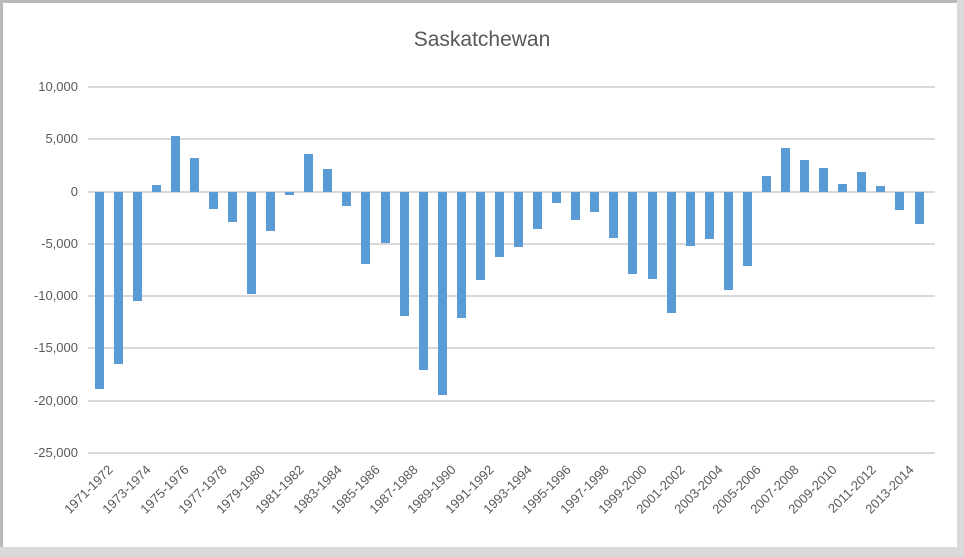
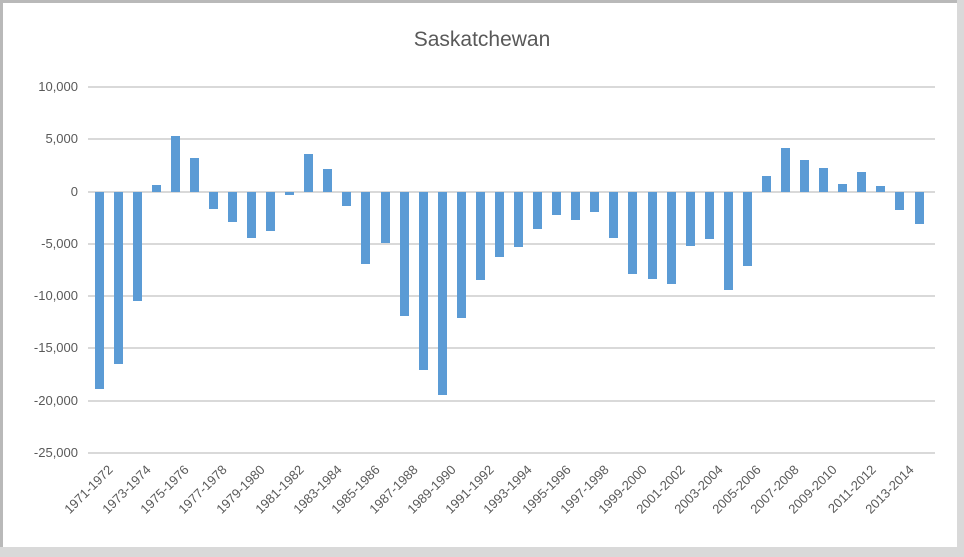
1979-1980: -9800 -> -4400
1995-1996: -1100 -> -2200
2001-2002: -11600 -> -8800
